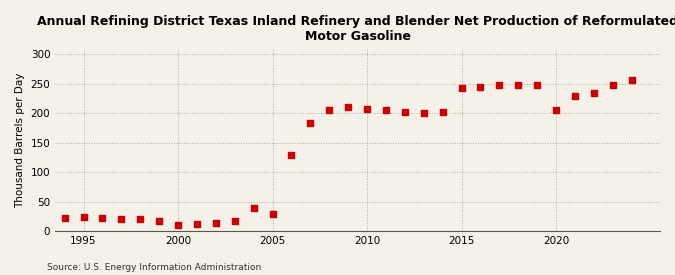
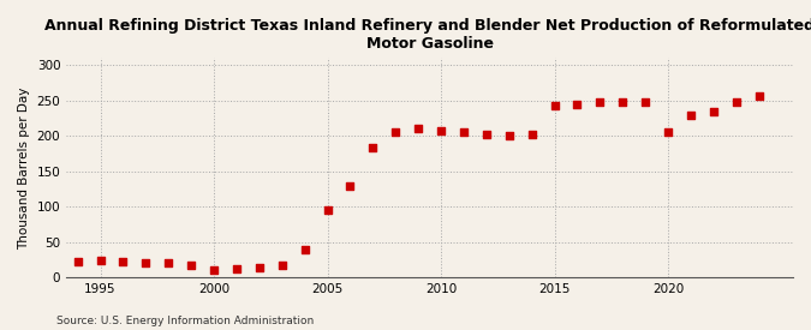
2005: 30 -> 96
